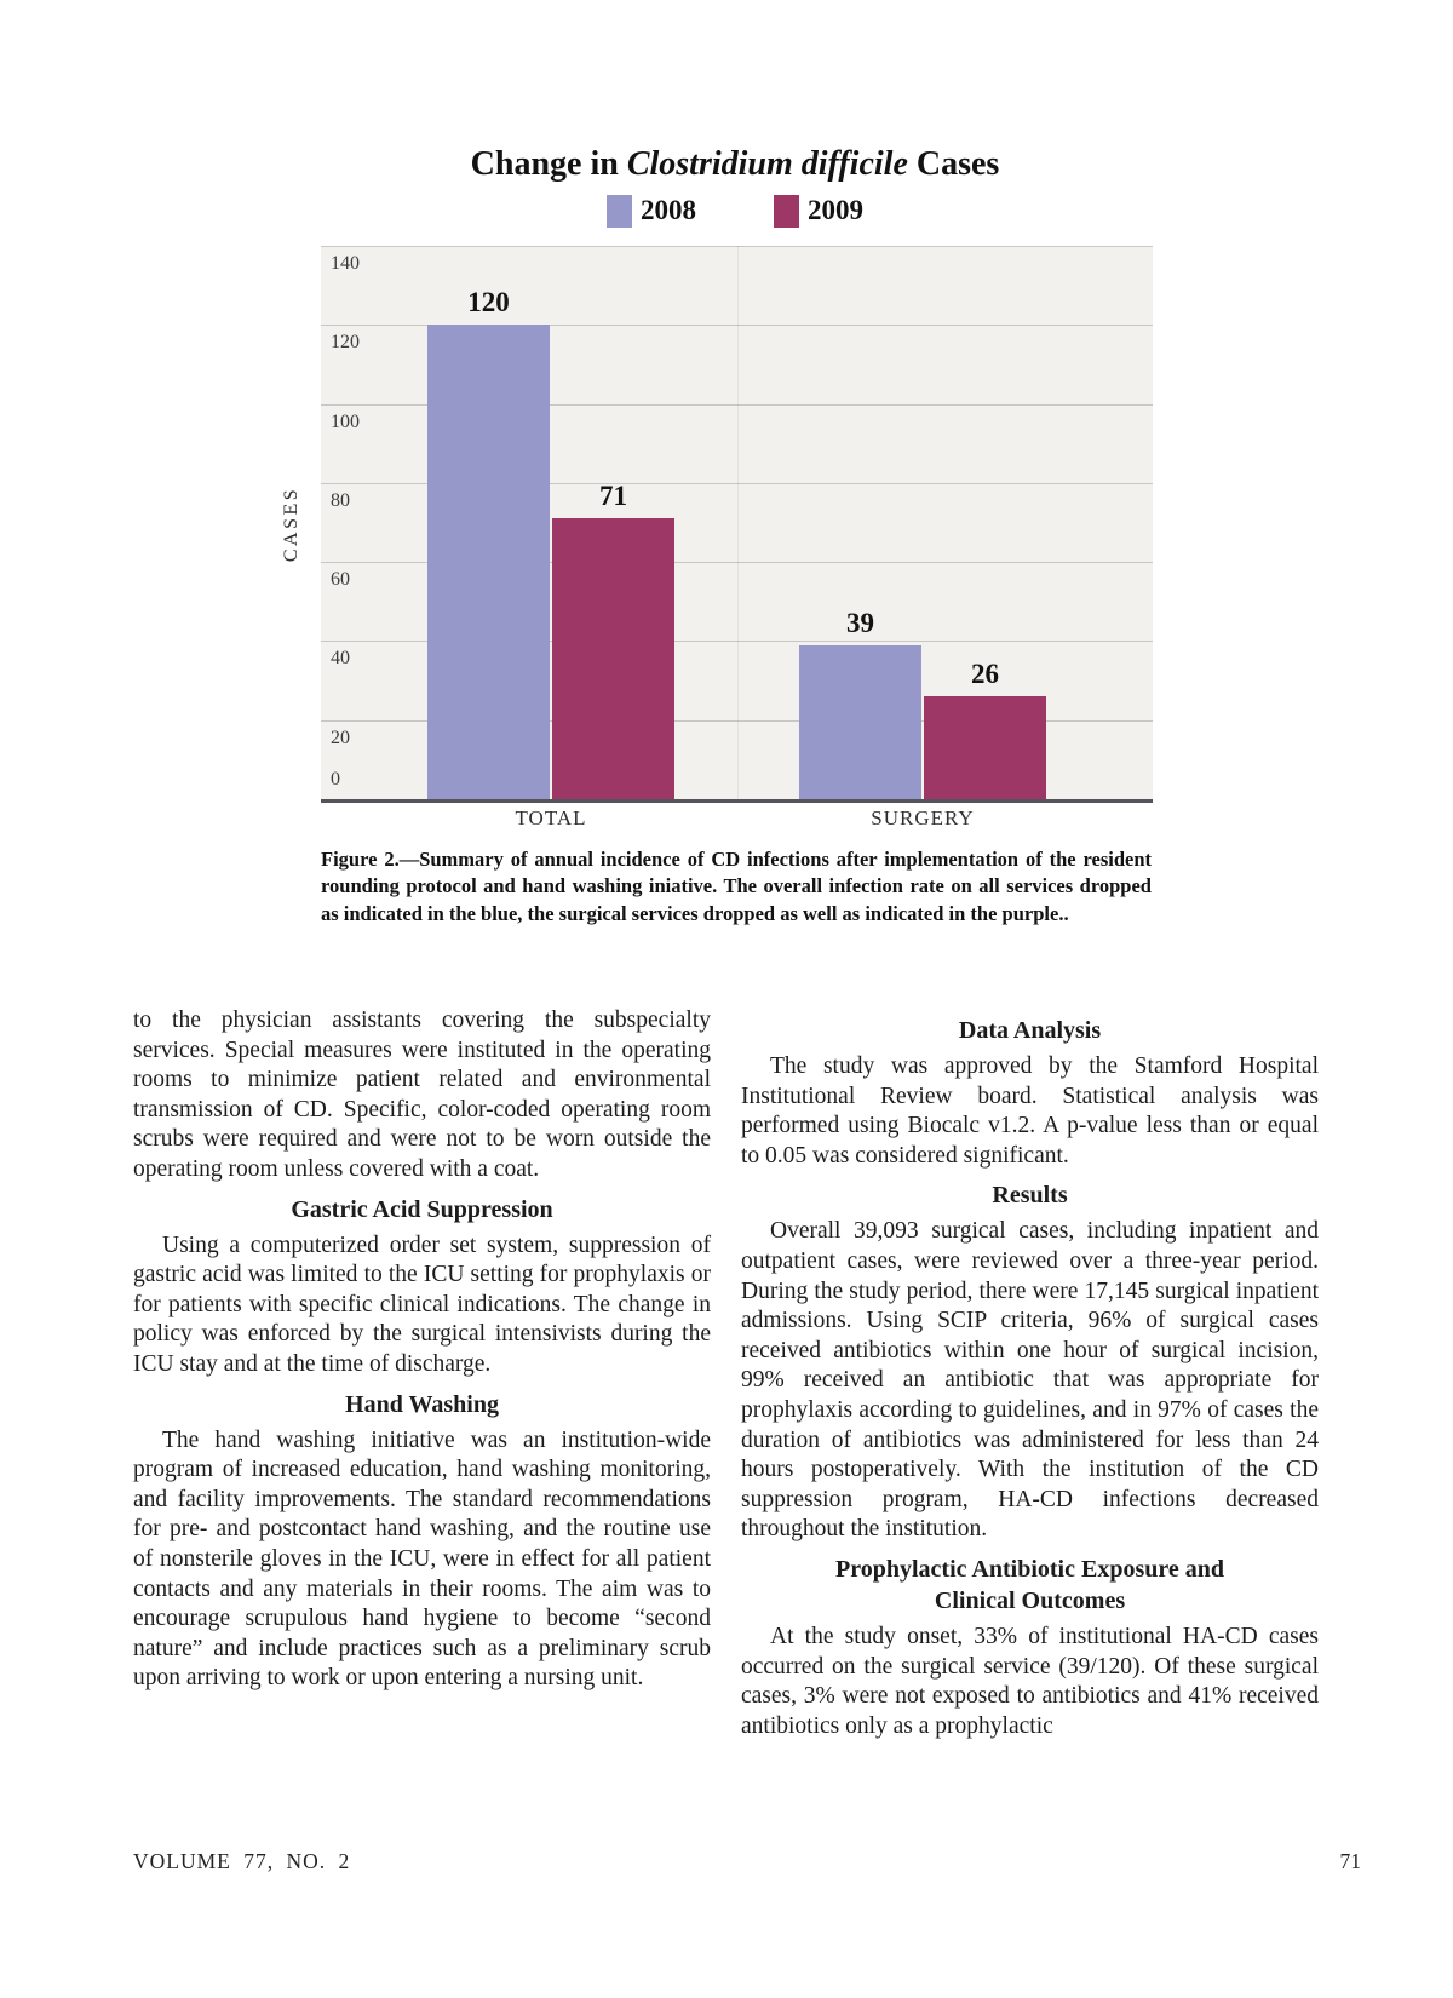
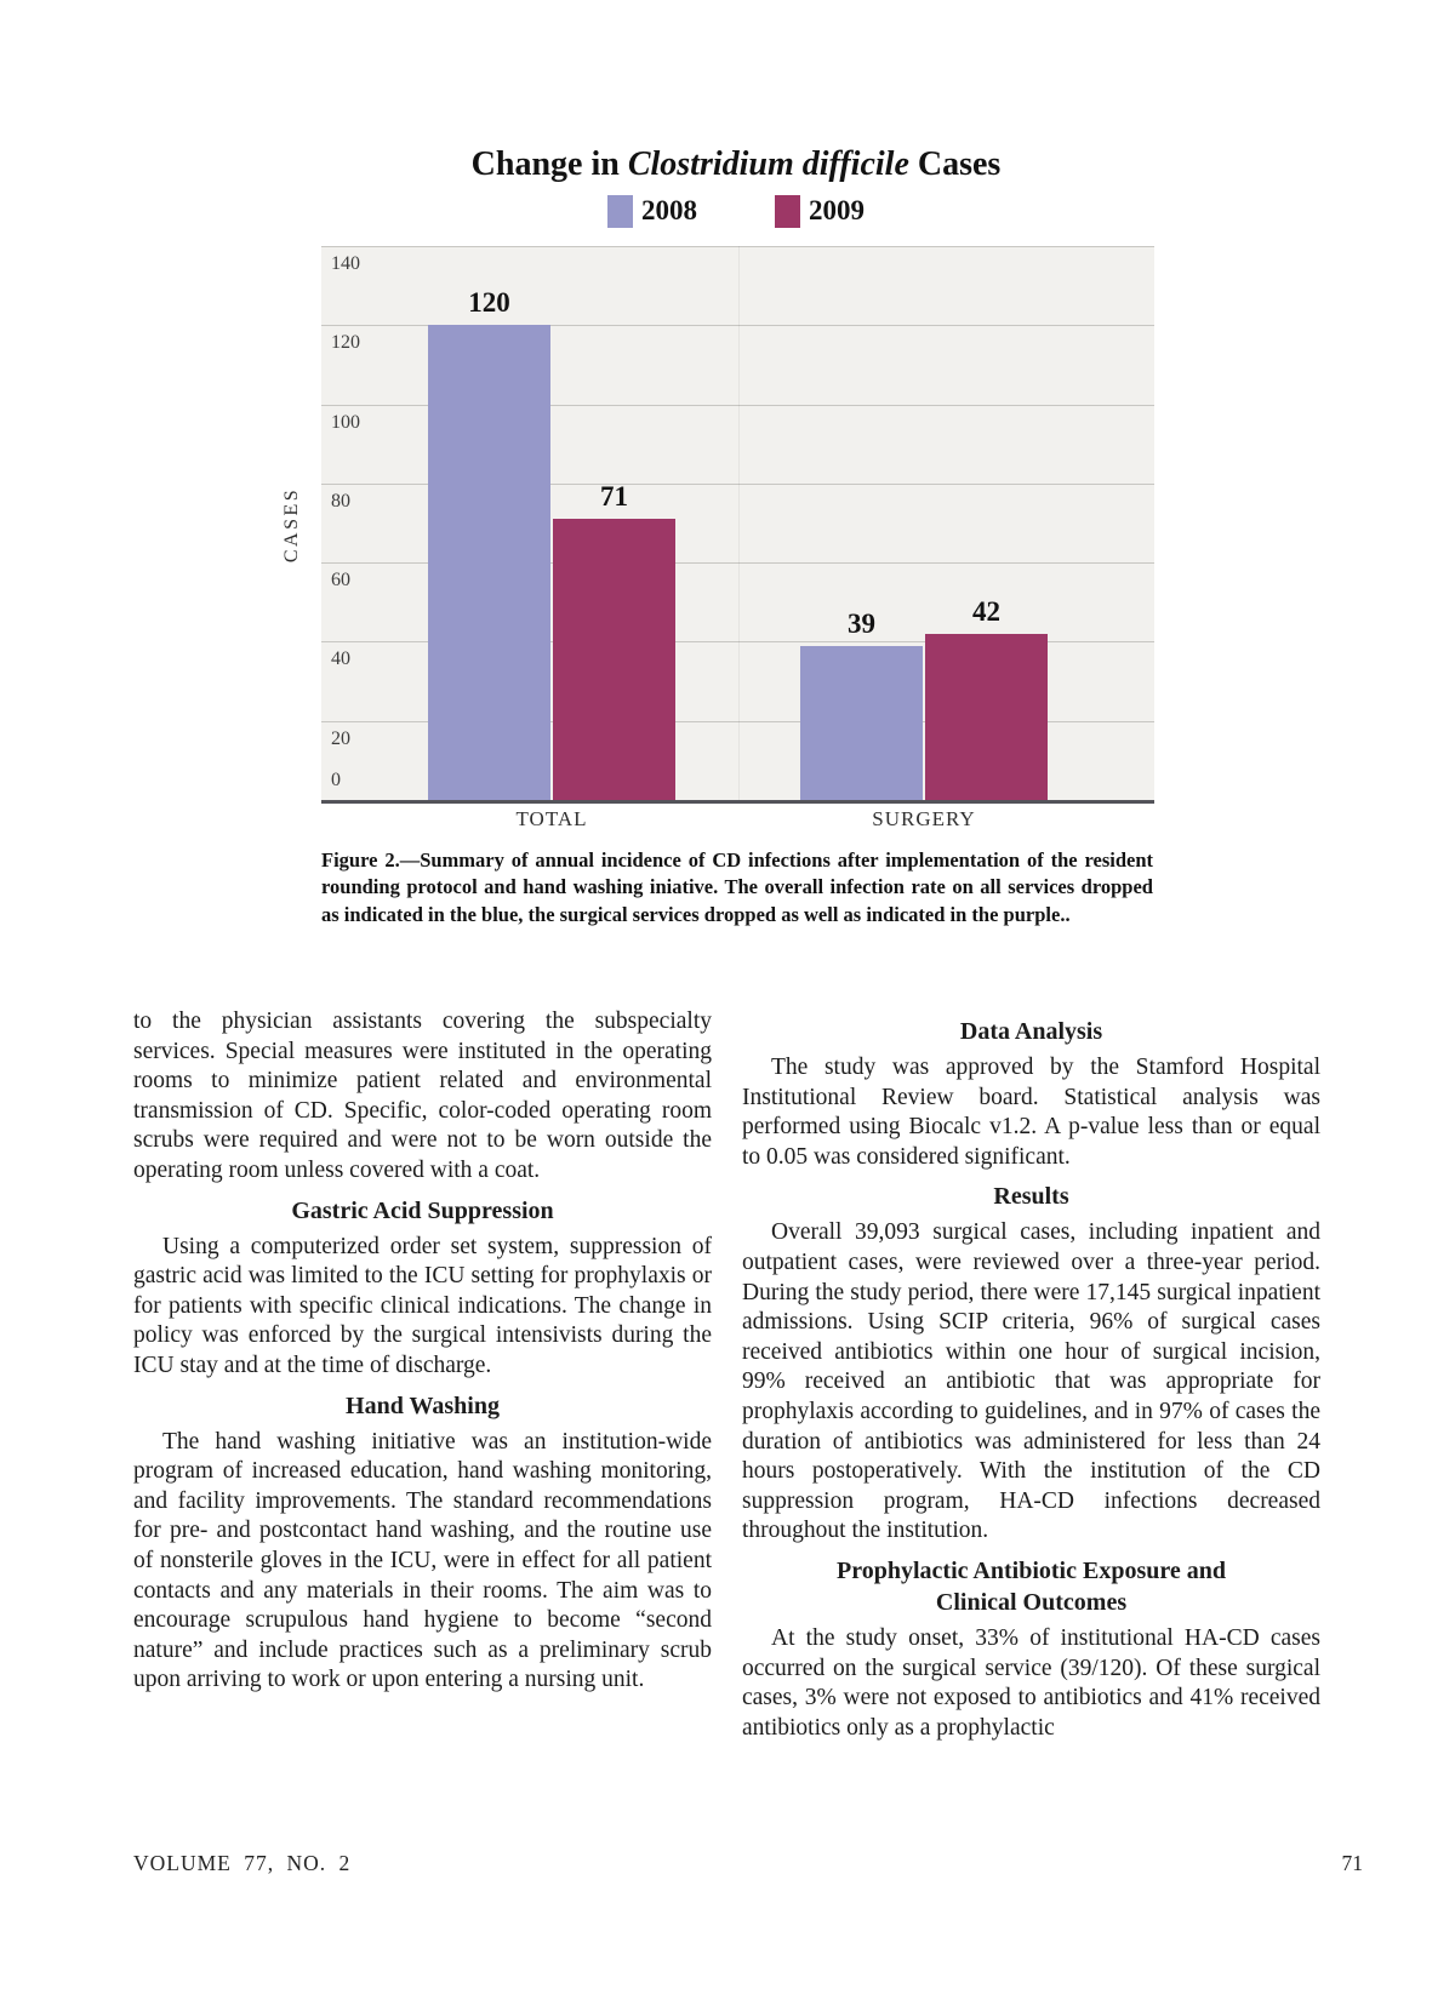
2009/SURGERY: 26 -> 42
